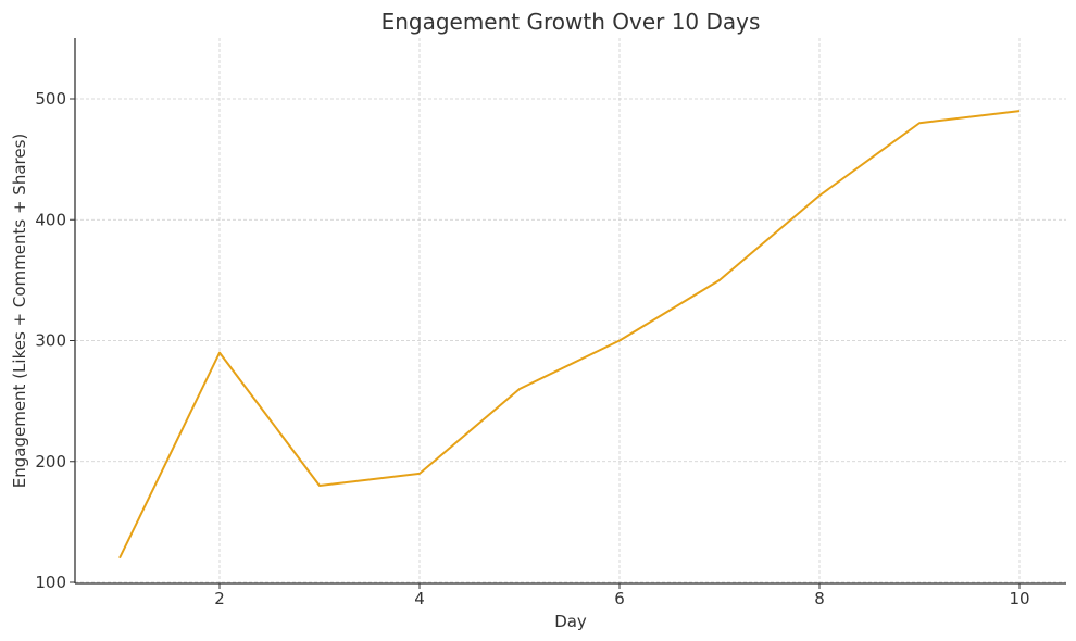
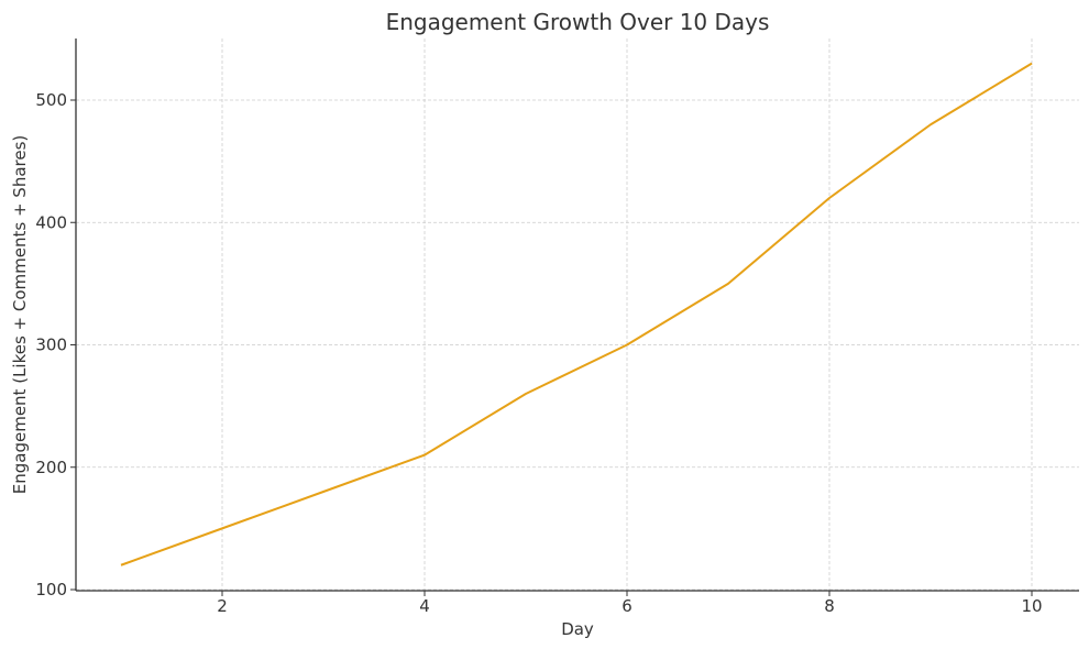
2: 290 -> 150
4: 190 -> 210
10: 490 -> 530
